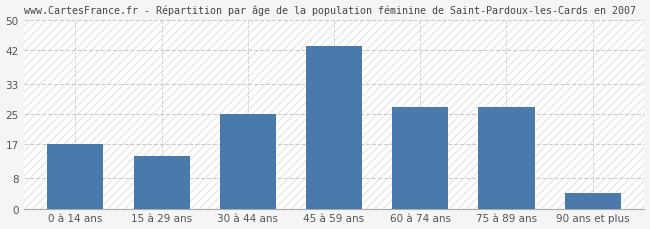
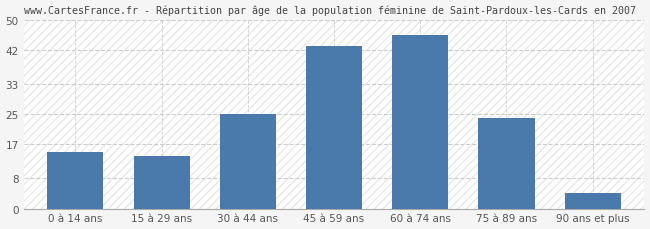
0 à 14 ans: 17 -> 15
60 à 74 ans: 27 -> 46
75 à 89 ans: 27 -> 24
